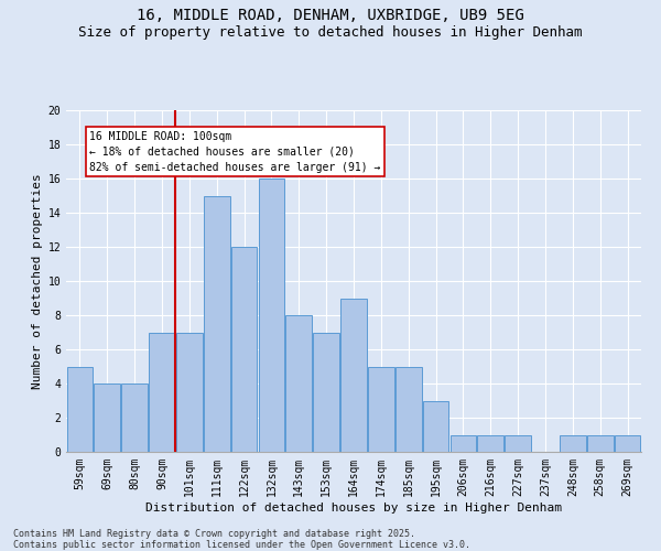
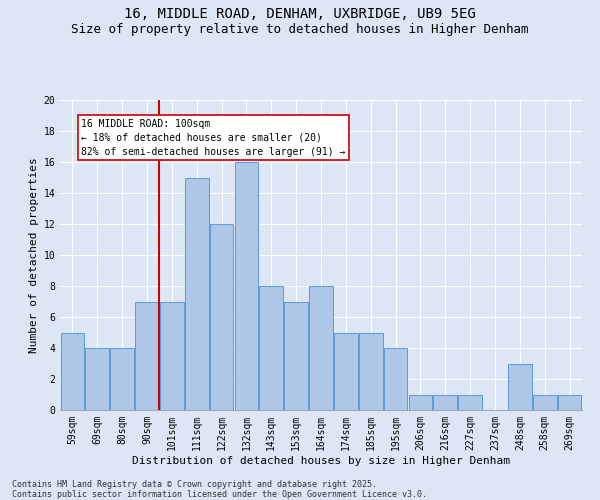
164sqm: 9 -> 8
195sqm: 3 -> 4
248sqm: 1 -> 3
